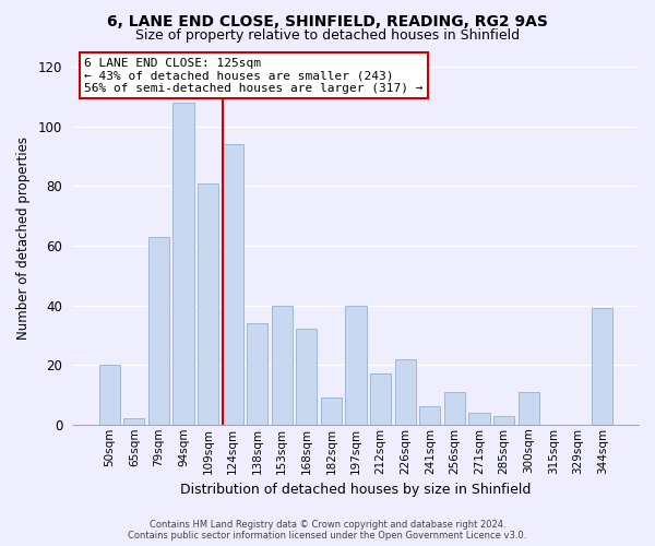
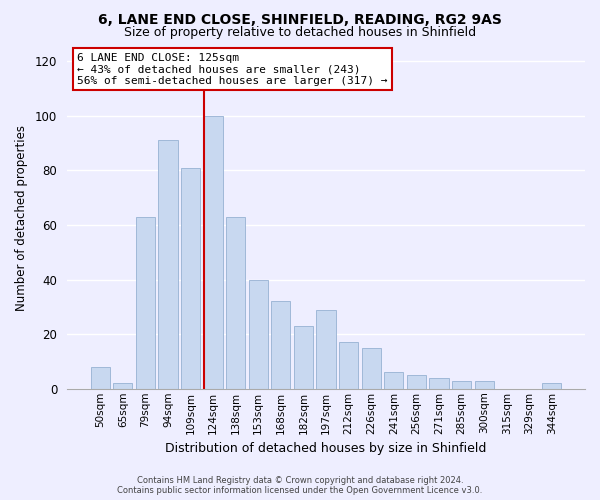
50sqm: 20 -> 8
94sqm: 108 -> 91
124sqm: 94 -> 100
138sqm: 34 -> 63
182sqm: 9 -> 23
197sqm: 40 -> 29
226sqm: 22 -> 15
256sqm: 11 -> 5
300sqm: 11 -> 3
344sqm: 39 -> 2
